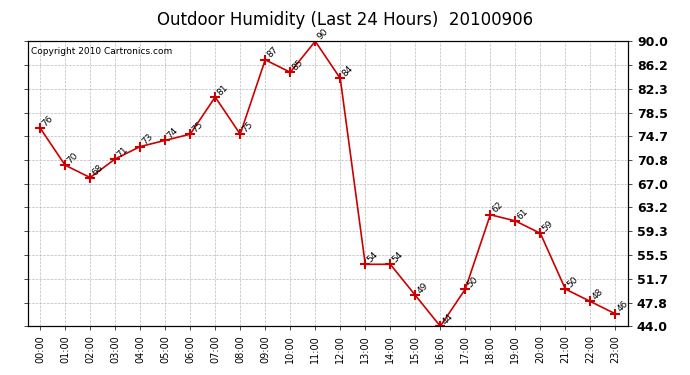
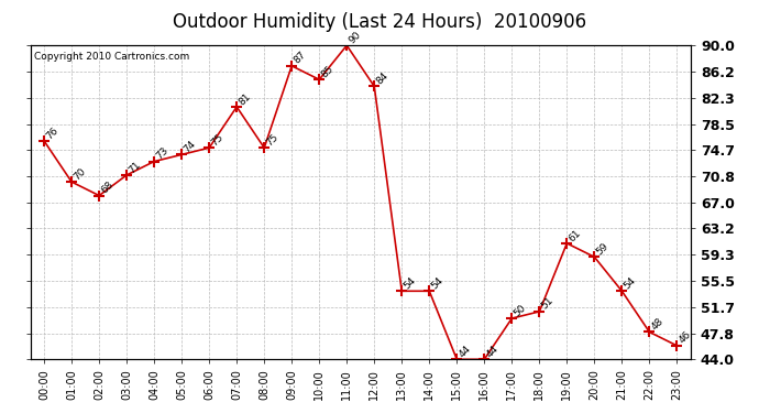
15:00: 49 -> 44
18:00: 62 -> 51
21:00: 50 -> 54
